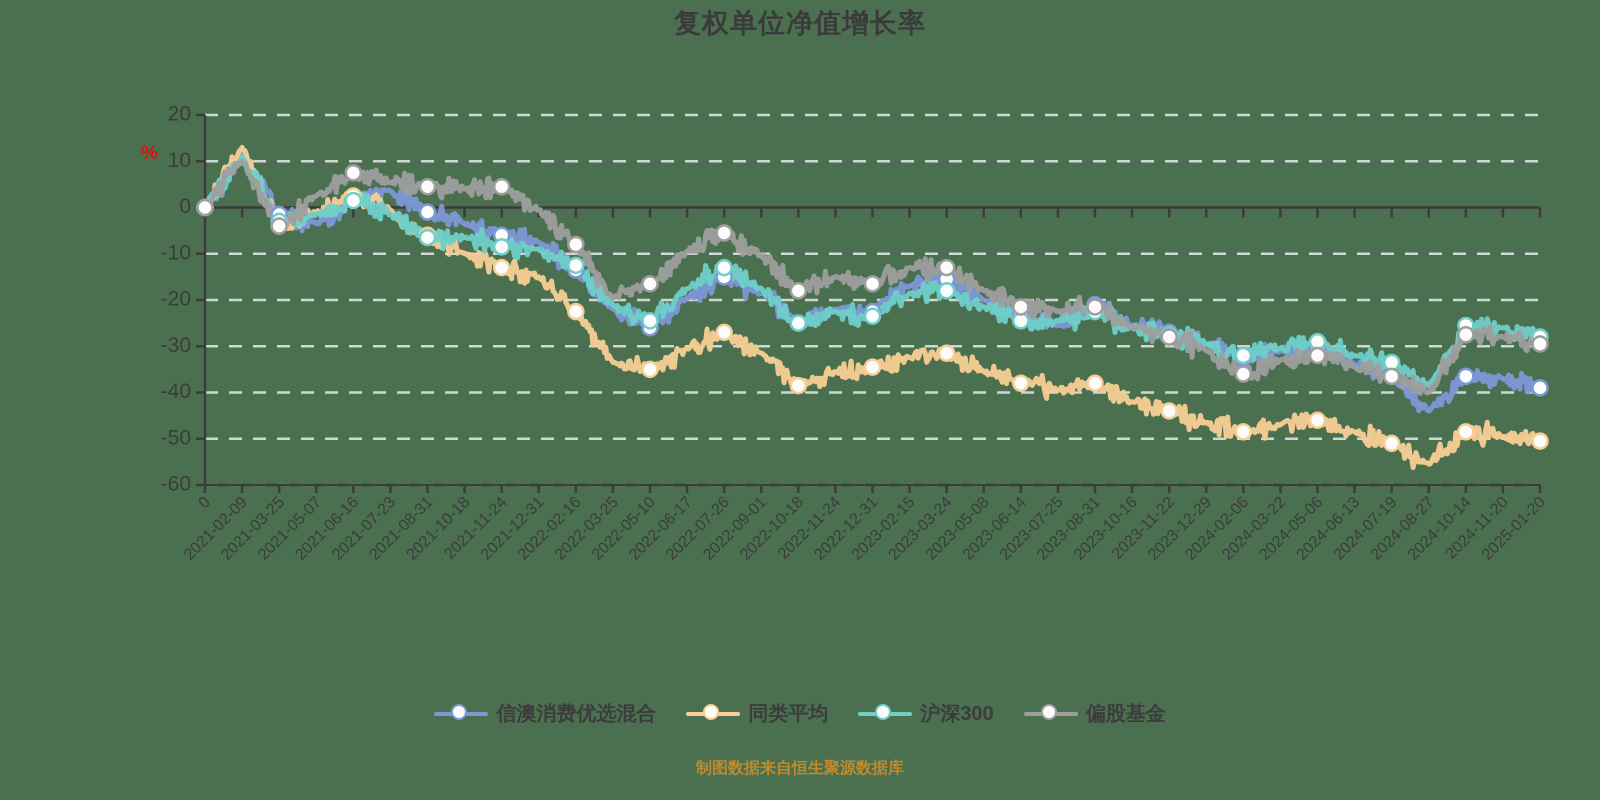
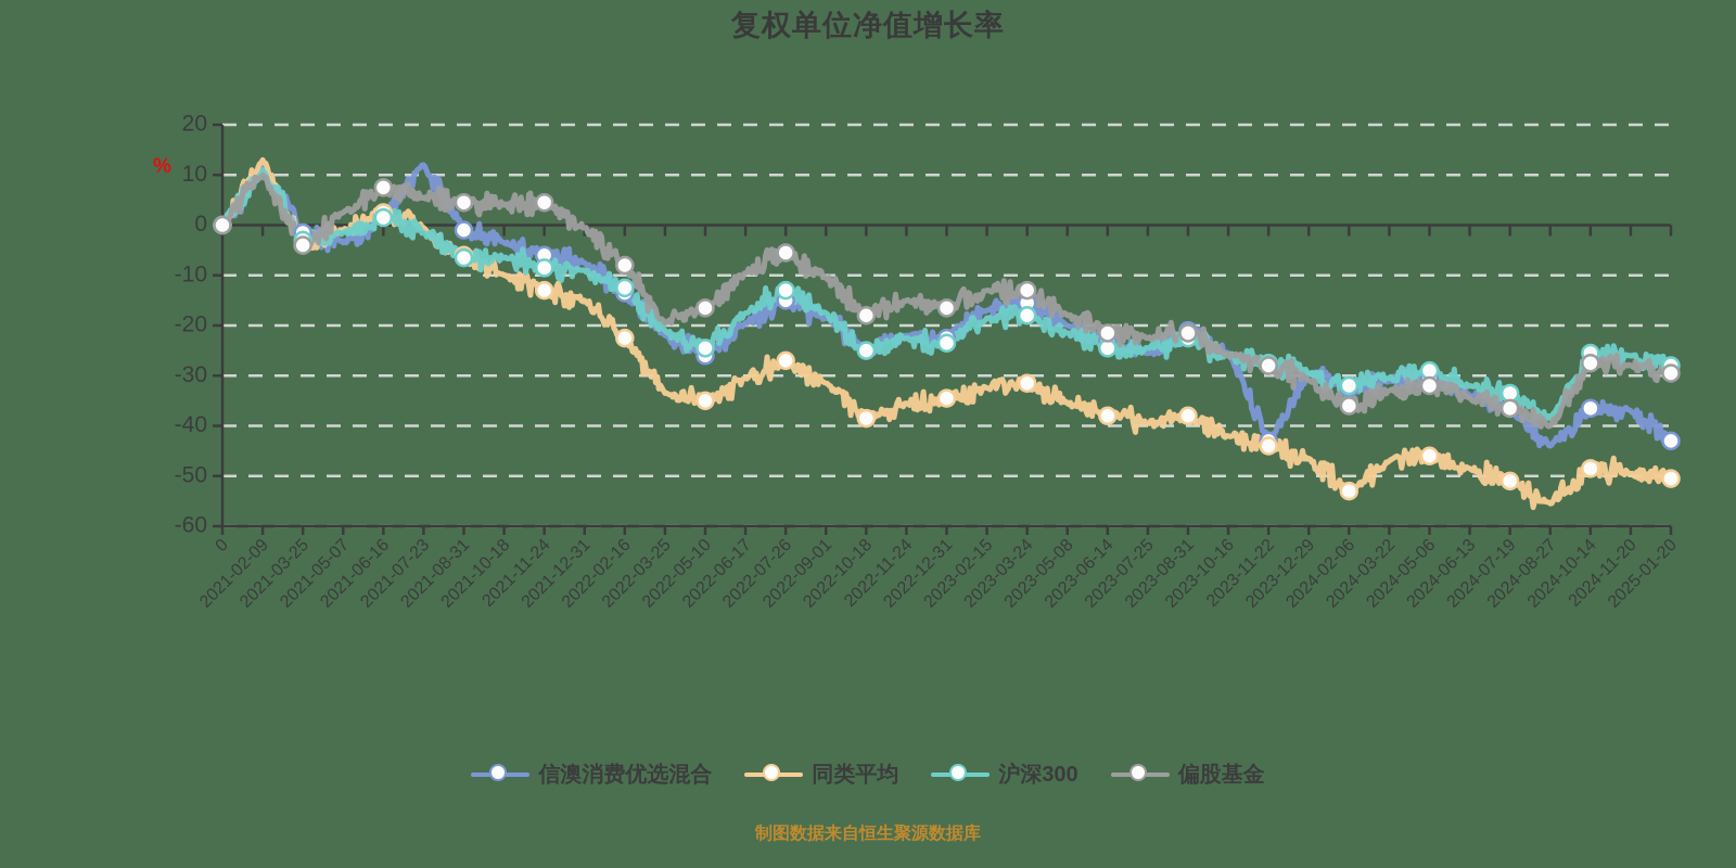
信澳消费优选混合/2021-07-23: 4 -> 12
信澳消费优选混合/2023-11-22: -27 -> -43
同类平均/2024-02-06: -48 -> -53
信澳消费优选混合/2025-01-20: -39 -> -43
